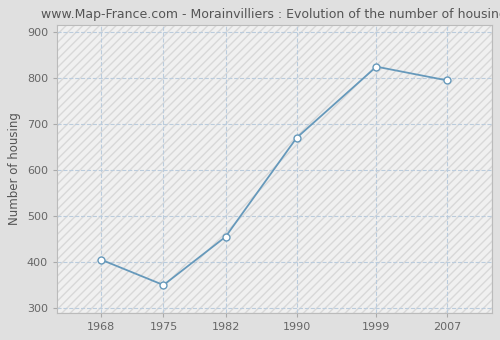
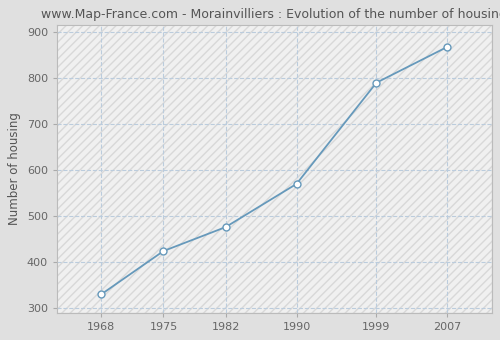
1968: 405 -> 330
1975: 350 -> 424
1982: 455 -> 476
1990: 670 -> 570
1999: 825 -> 790
2007: 795 -> 868
